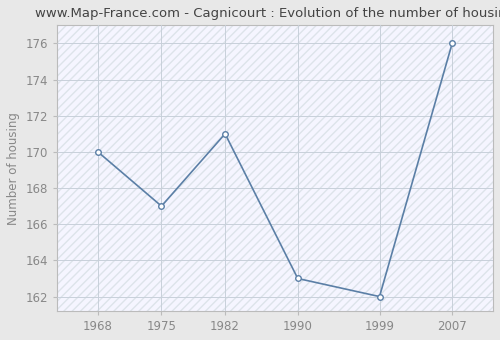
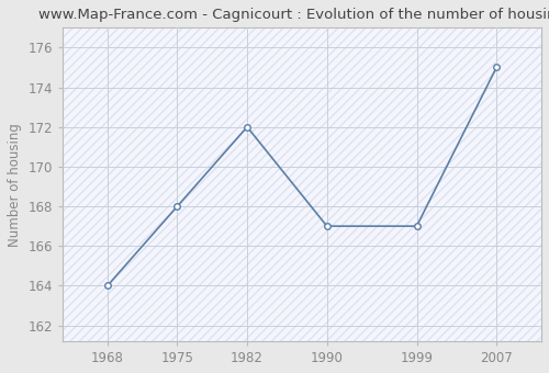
1968: 170 -> 164
1975: 167 -> 168
1982: 171 -> 172
1990: 163 -> 167
1999: 162 -> 167
2007: 176 -> 175
